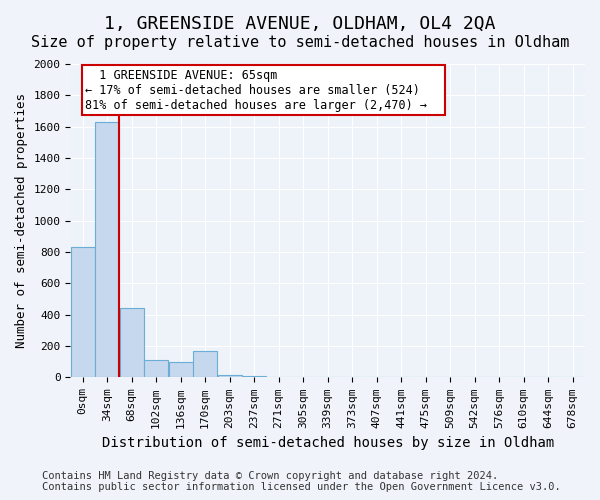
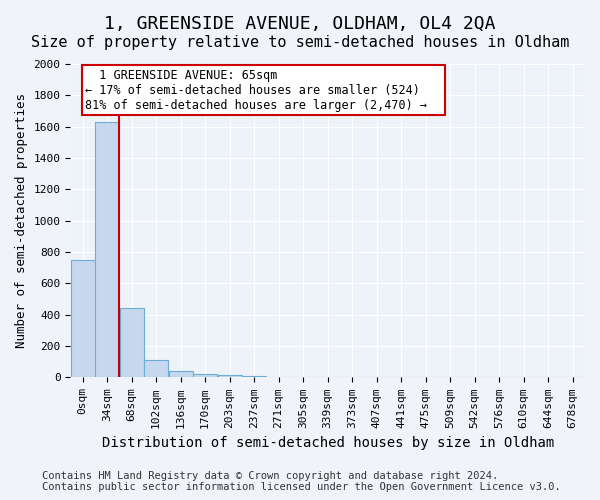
0sqm: 830 -> 750
136sqm: 100 -> 40
170sqm: 170 -> 20
